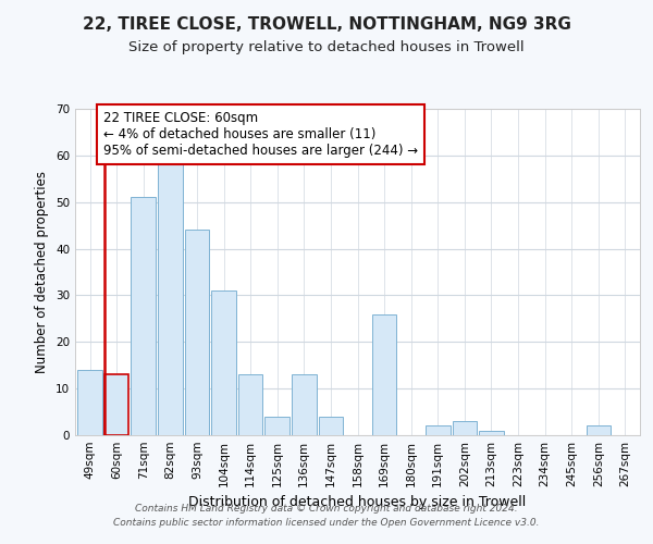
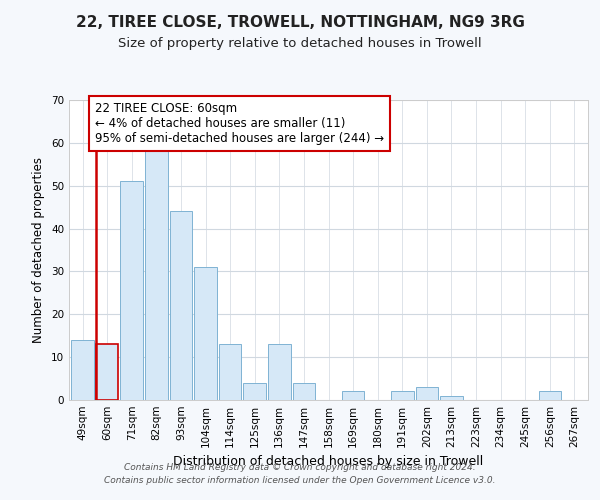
169sqm: 26 -> 2
